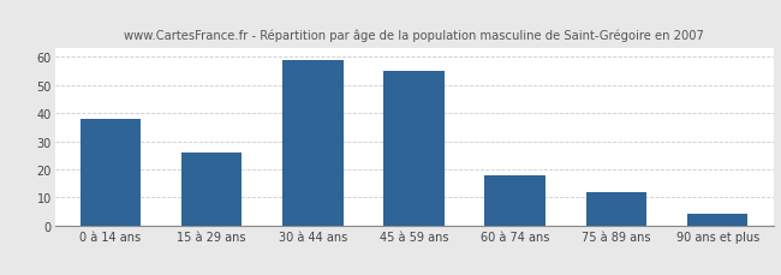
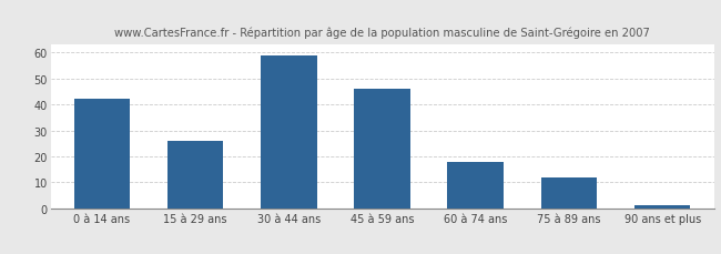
0 à 14 ans: 38 -> 42
45 à 59 ans: 55 -> 46
90 ans et plus: 4 -> 1
